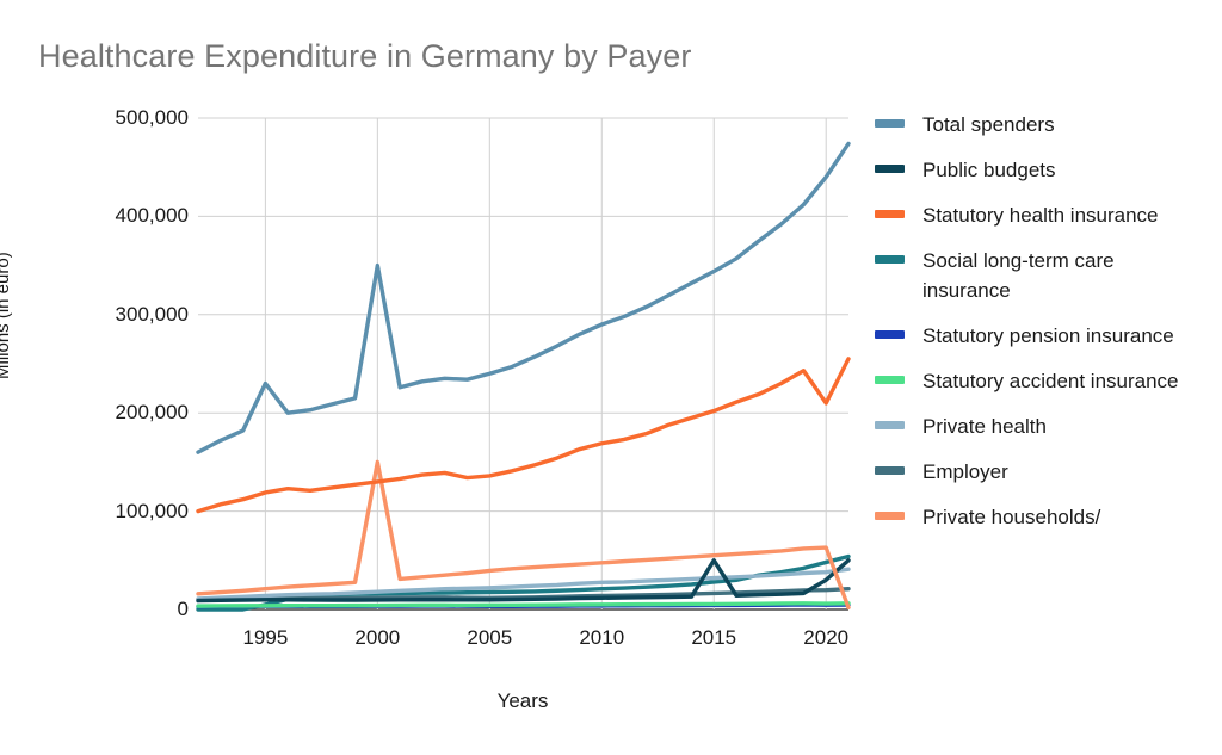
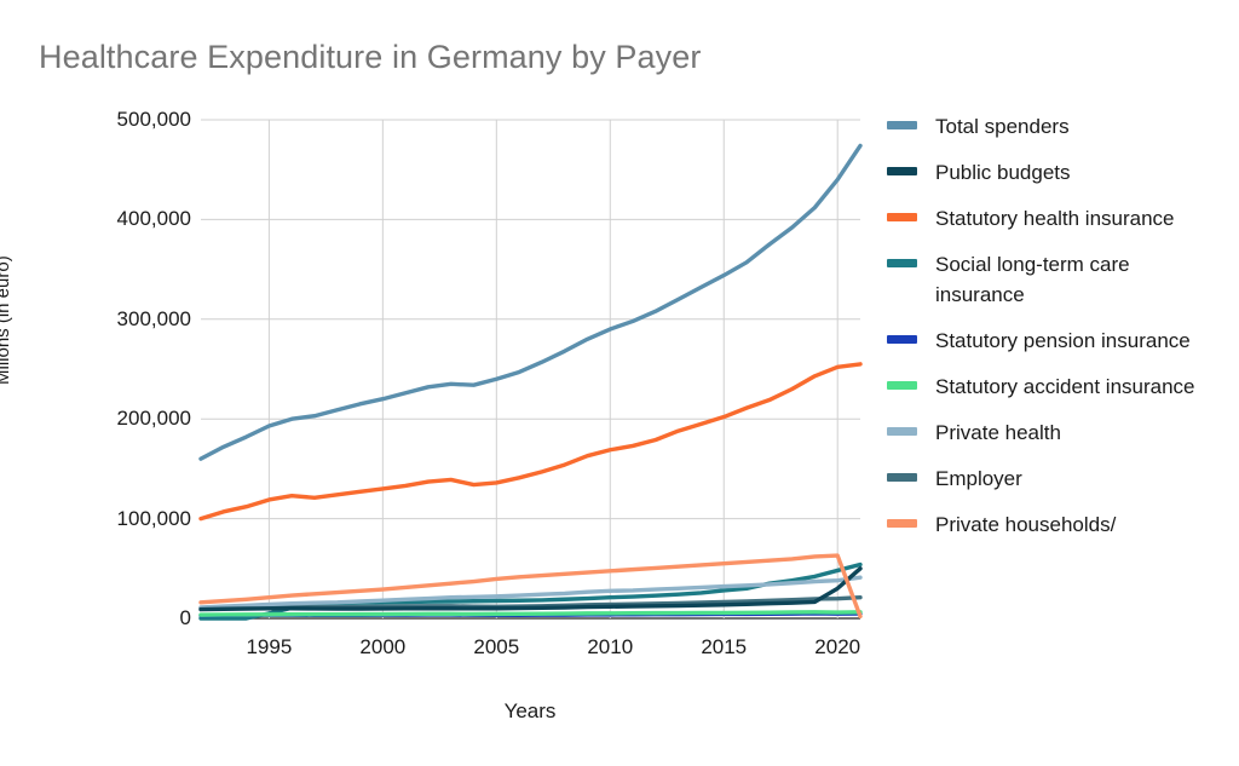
Total spenders/1995: 230000 -> 190000
Total spenders/2000: 350000 -> 220000
Private households//2000: 150000 -> 30000
Public budgets/2015: 50000 -> 10000
Statutory health insurance/2020: 210000 -> 250000
